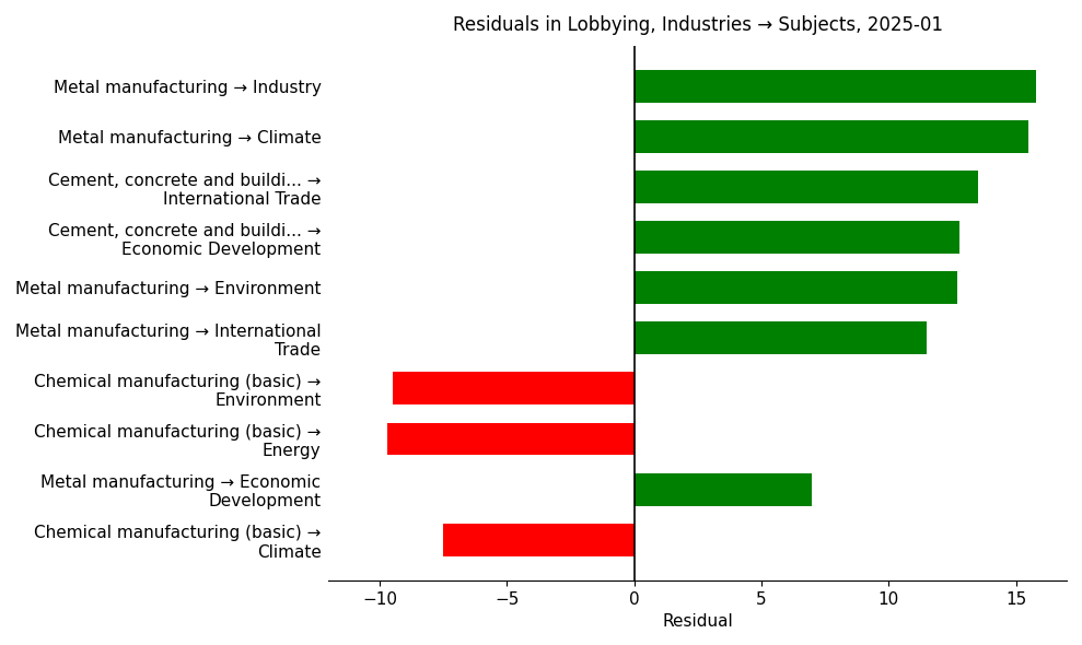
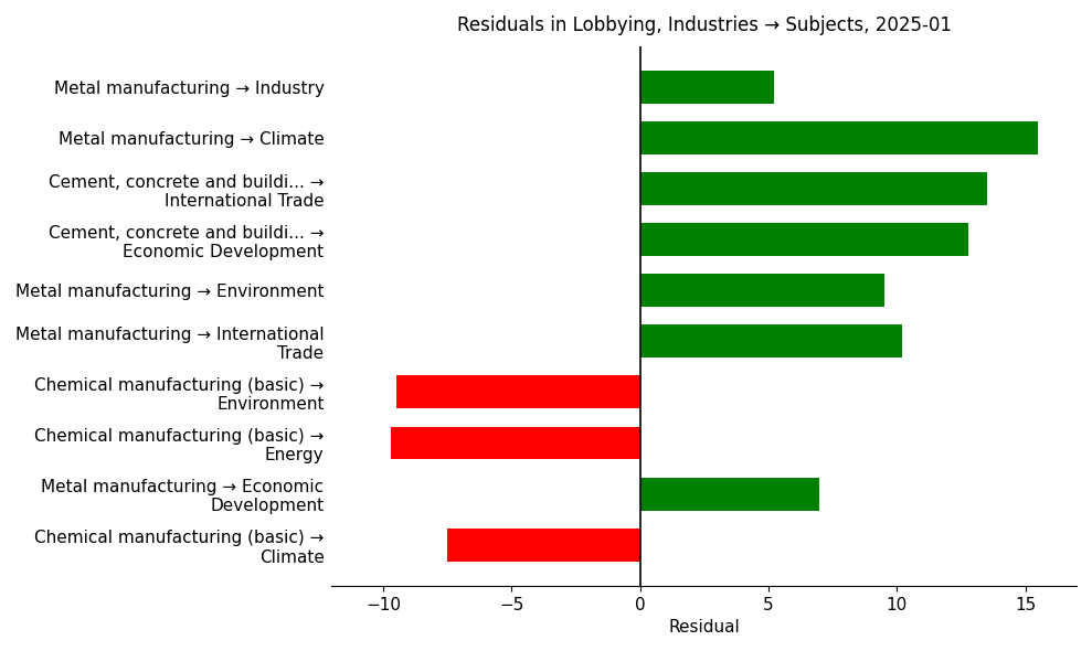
Metal manufacturing → Industry: 15.8 -> 5.2
Metal manufacturing → Environment: 12.7 -> 9.5
Metal manufacturing → International Trade: 11.5 -> 10.2
